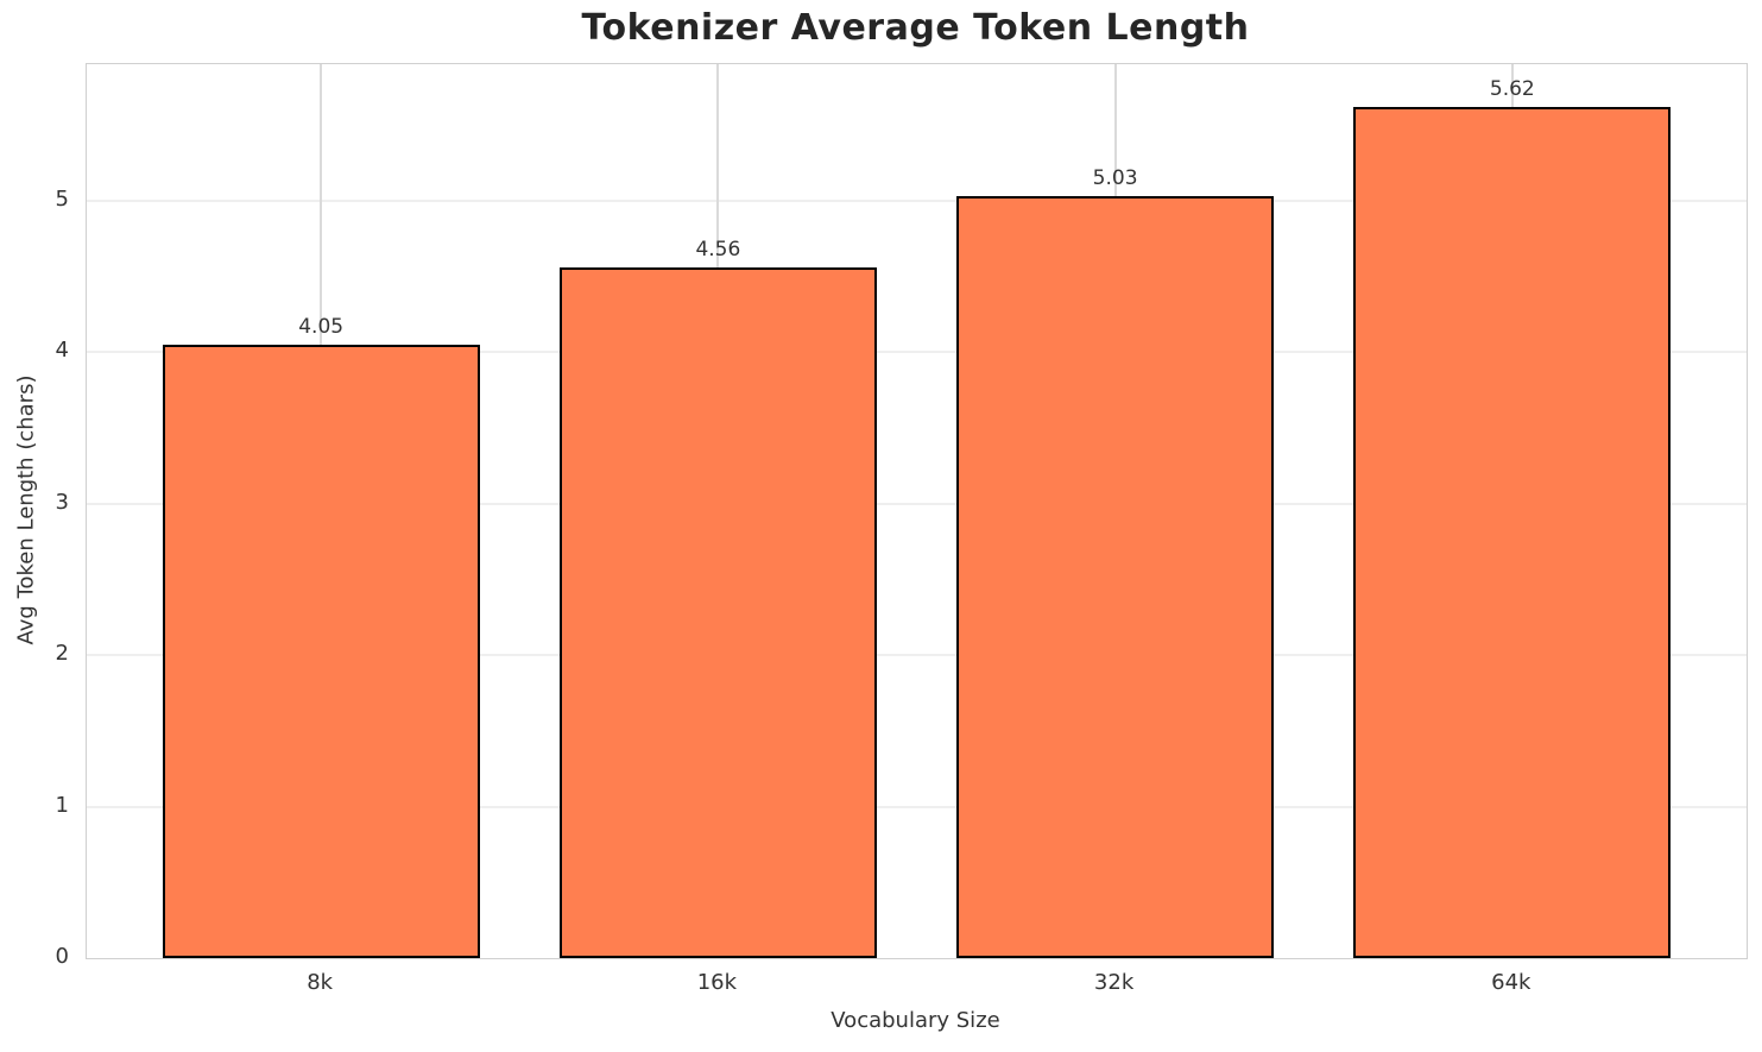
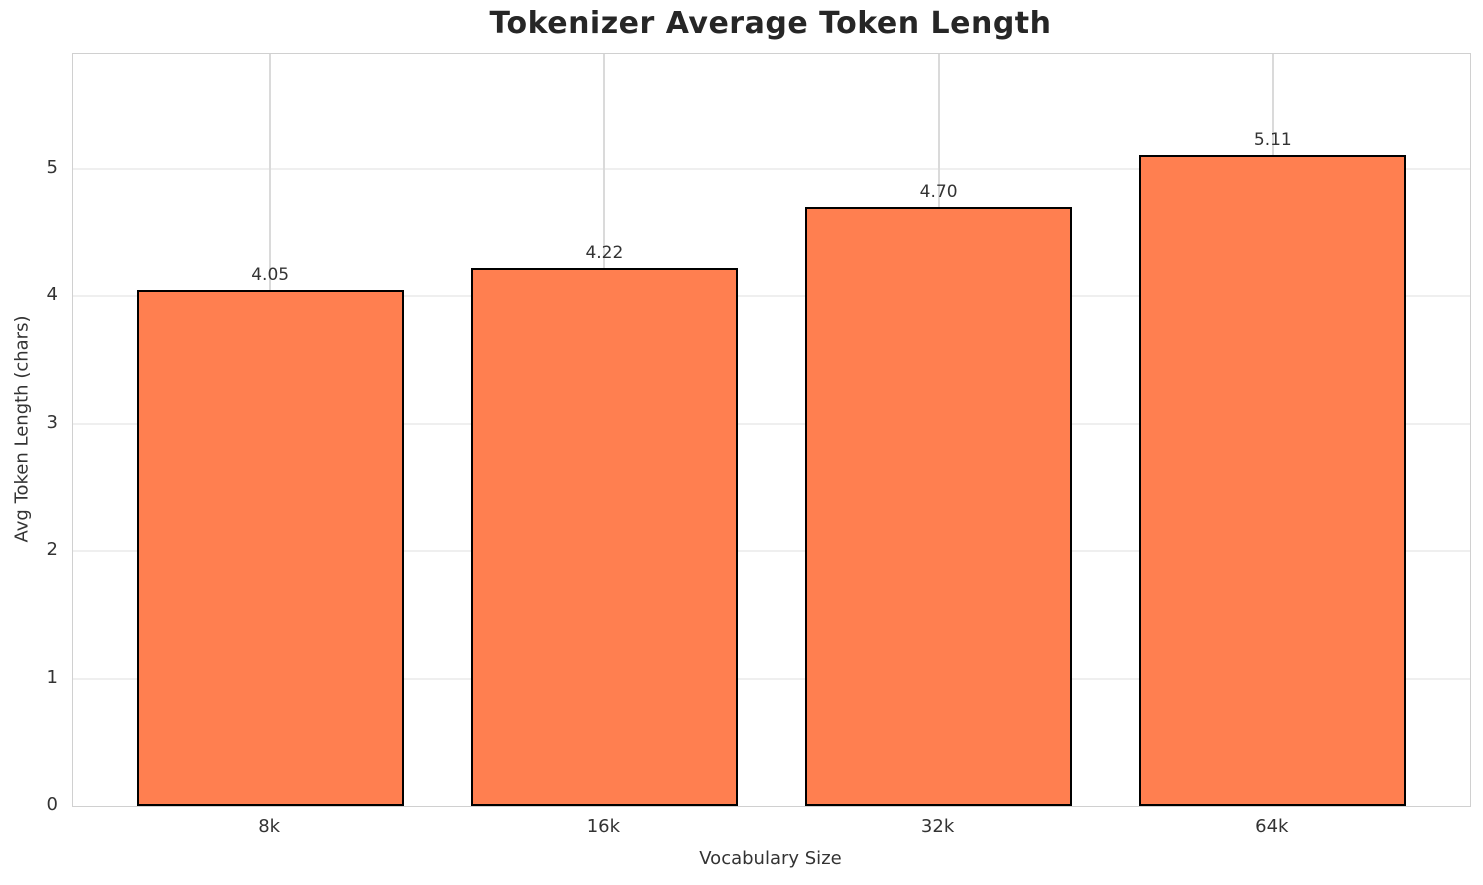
16k: 4.56 -> 4.22
32k: 5.03 -> 4.70
64k: 5.62 -> 5.11
